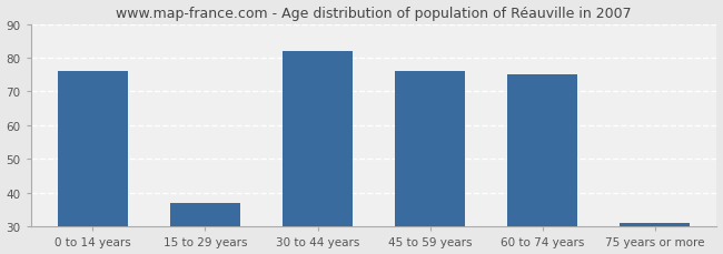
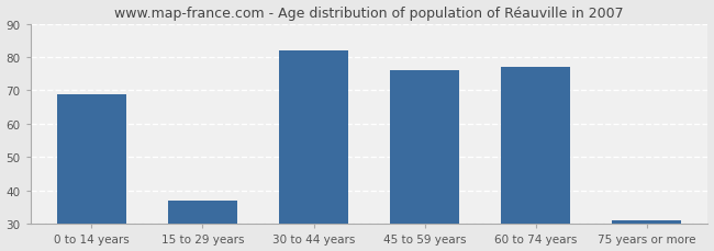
0 to 14 years: 76 -> 69
60 to 74 years: 75 -> 77
